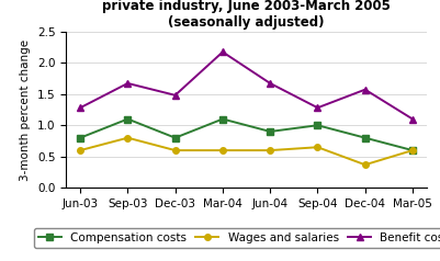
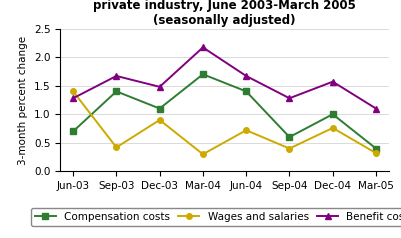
Compensation costs/Jun-03: 0.8 -> 0.7
Wages and salaries/Jun-03: 0.60 -> 1.40
Compensation costs/Sep-03: 1.1 -> 1.4
Wages and salaries/Sep-03: 0.80 -> 0.42
Compensation costs/Dec-03: 0.8 -> 1.1
Wages and salaries/Dec-03: 0.60 -> 0.90
Compensation costs/Mar-04: 1.1 -> 1.7
Wages and salaries/Mar-04: 0.60 -> 0.30
Compensation costs/Jun-04: 0.9 -> 1.4
Wages and salaries/Jun-04: 0.60 -> 0.72
Compensation costs/Sep-04: 1.0 -> 0.6
Wages and salaries/Sep-04: 0.65 -> 0.40
Compensation costs/Dec-04: 0.8 -> 1.0
Wages and salaries/Dec-04: 0.37 -> 0.76
Compensation costs/Mar-05: 0.6 -> 0.4
Wages and salaries/Mar-05: 0.60 -> 0.32
